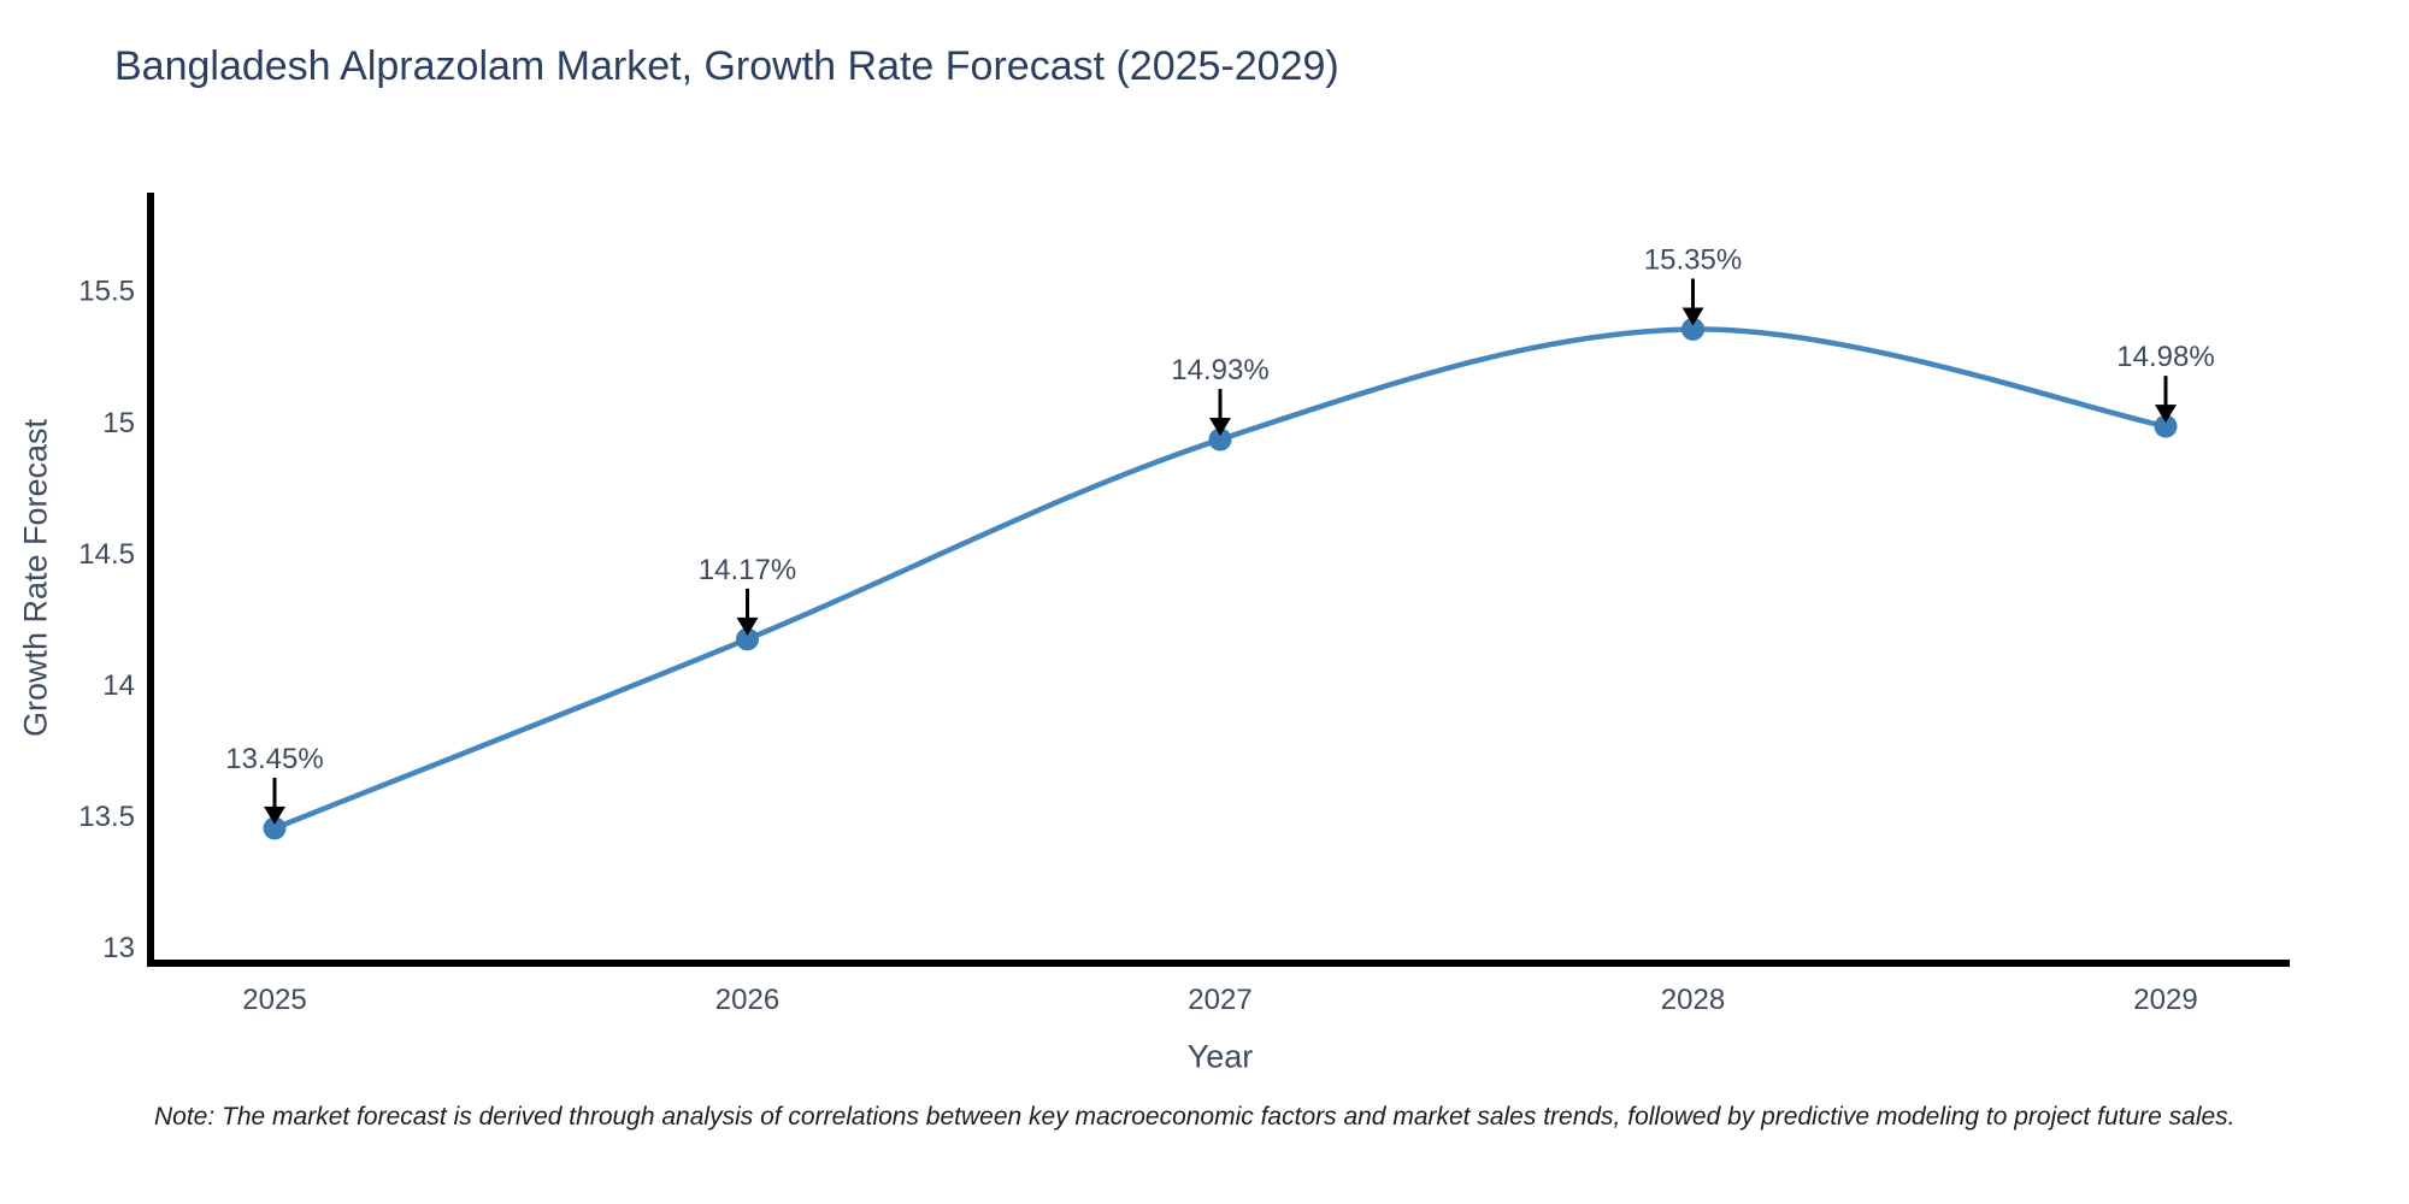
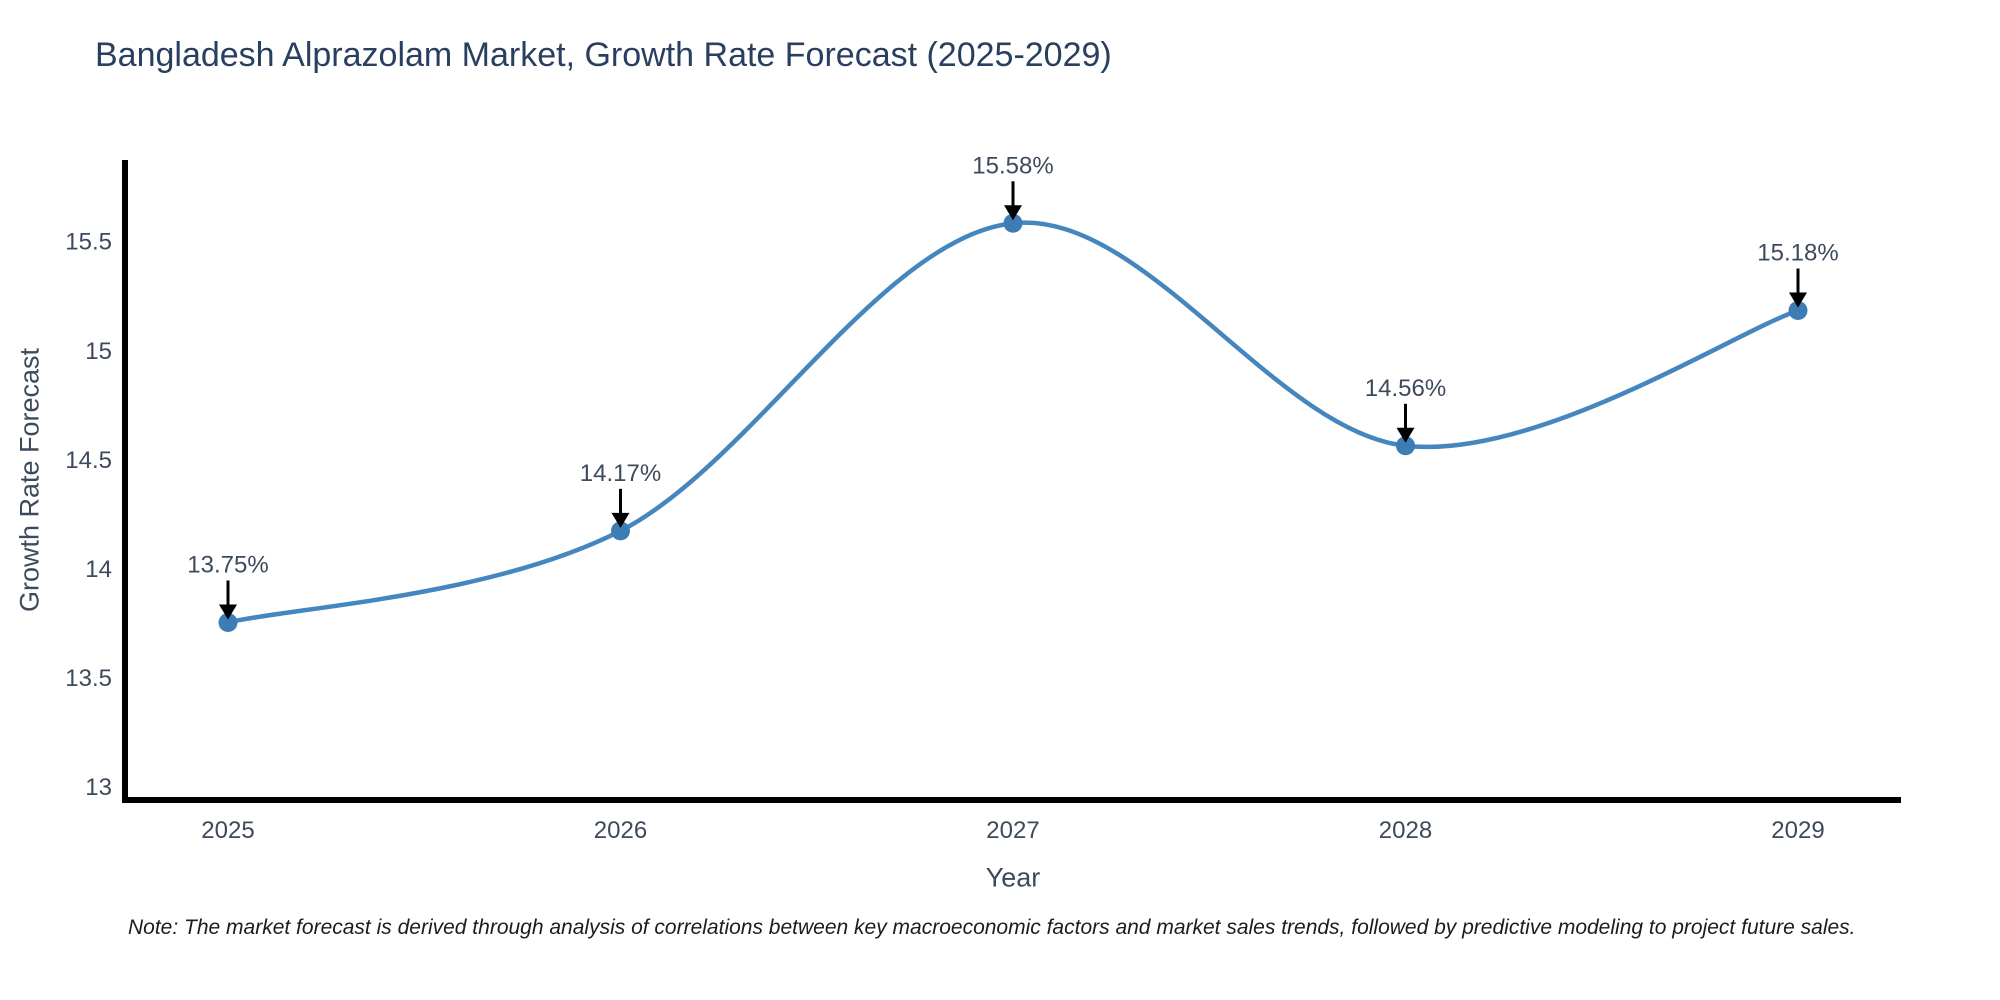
2025: 13.45% -> 13.75%
2027: 14.93% -> 15.58%
2028: 15.35% -> 14.56%
2029: 14.98% -> 15.18%
